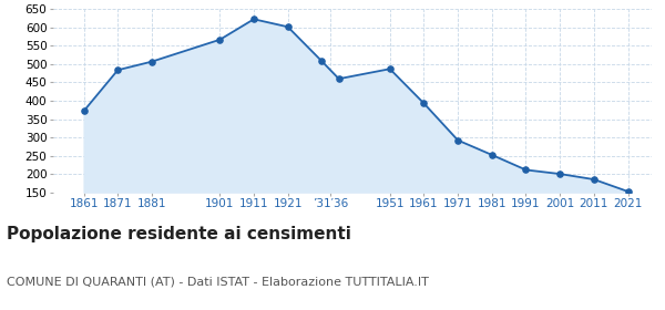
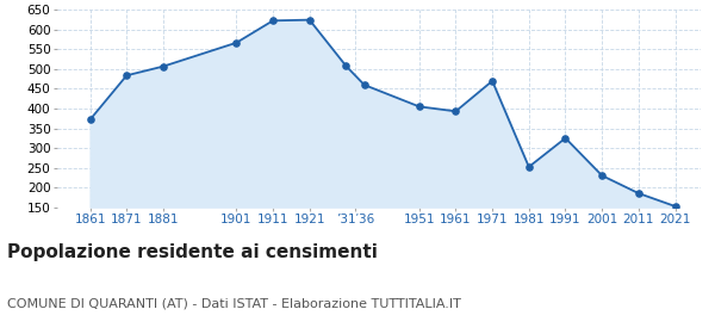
1921: 602 -> 625
1951: 487 -> 405
1971: 292 -> 470
1991: 211 -> 325
2001: 200 -> 230
